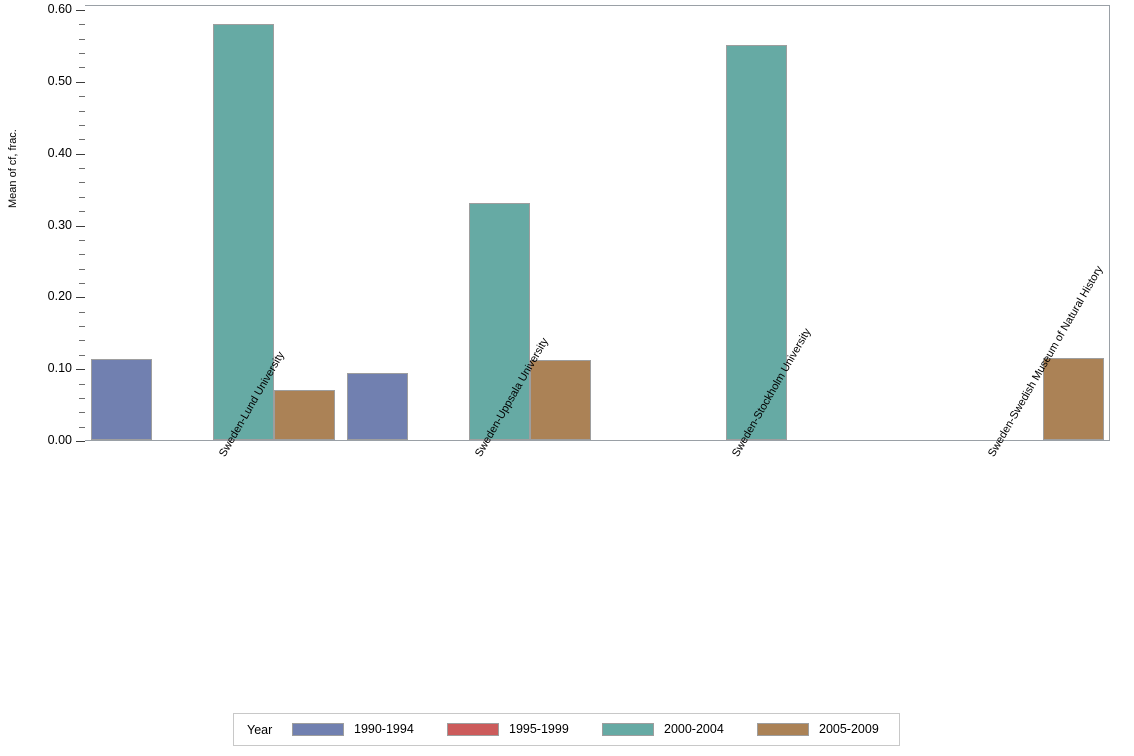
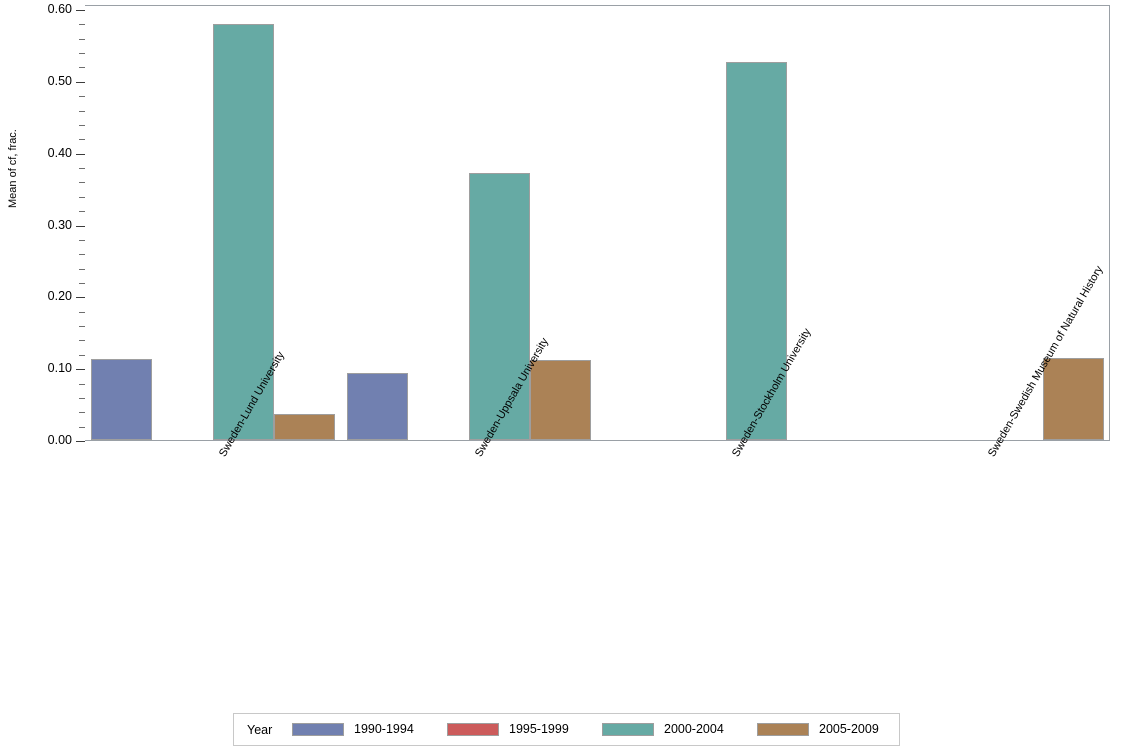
2005-2009/Sweden-Lund University: 0.07 -> 0.04
2000-2004/Sweden-Uppsala University: 0.33 -> 0.37
2000-2004/Sweden-Stockholm University: 0.55 -> 0.53
